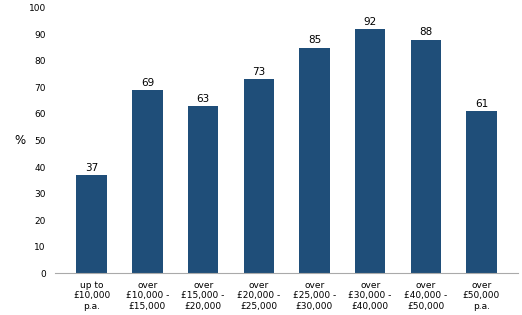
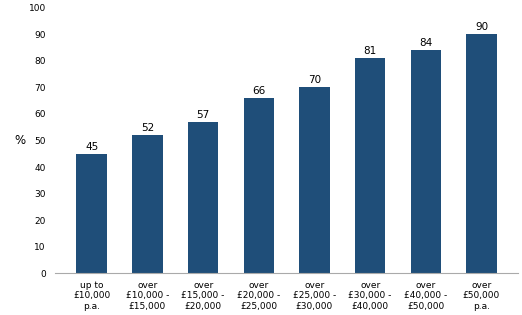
up to £10,000 p.a.: 37 -> 45
over £10,000 - £15,000: 69 -> 52
over £15,000 - £20,000: 63 -> 57
over £20,000 - £25,000: 73 -> 66
over £25,000 - £30,000: 85 -> 70
over £30,000 - £40,000: 92 -> 81
over £40,000 - £50,000: 88 -> 84
over £50,000 p.a.: 61 -> 90
